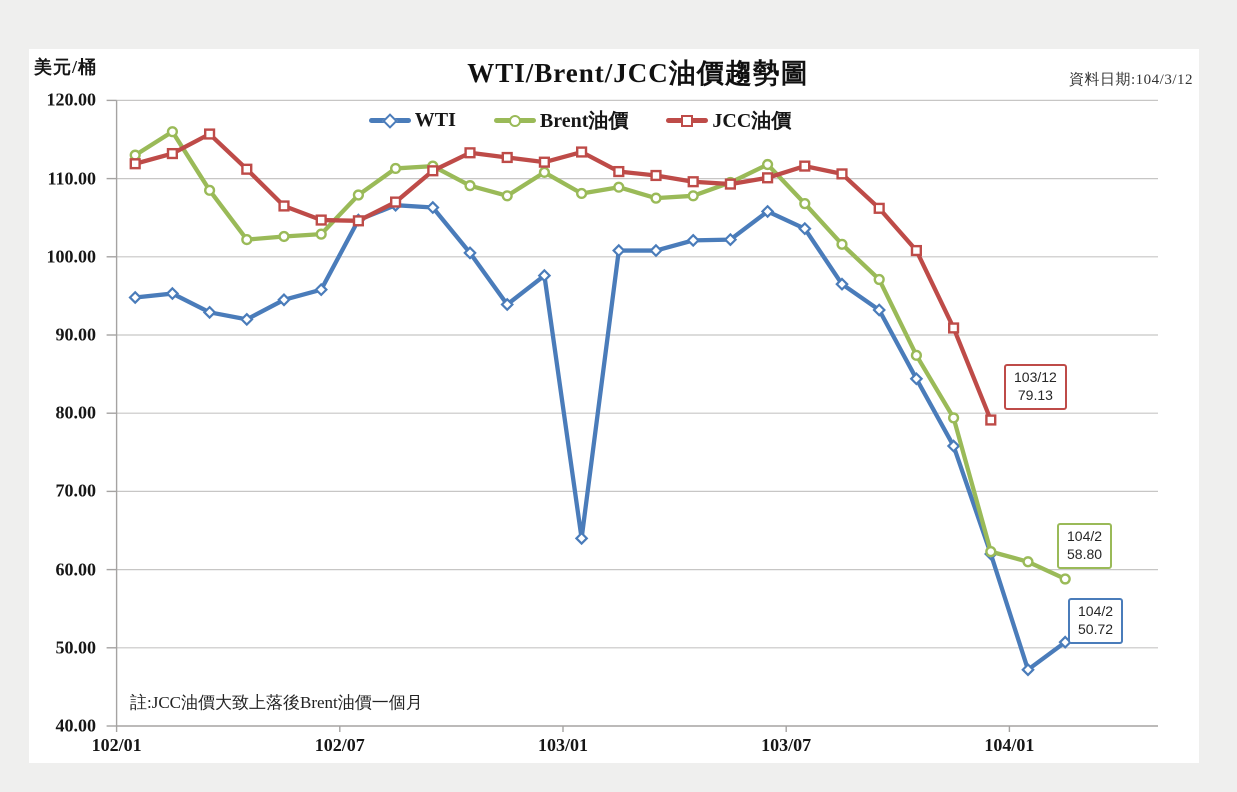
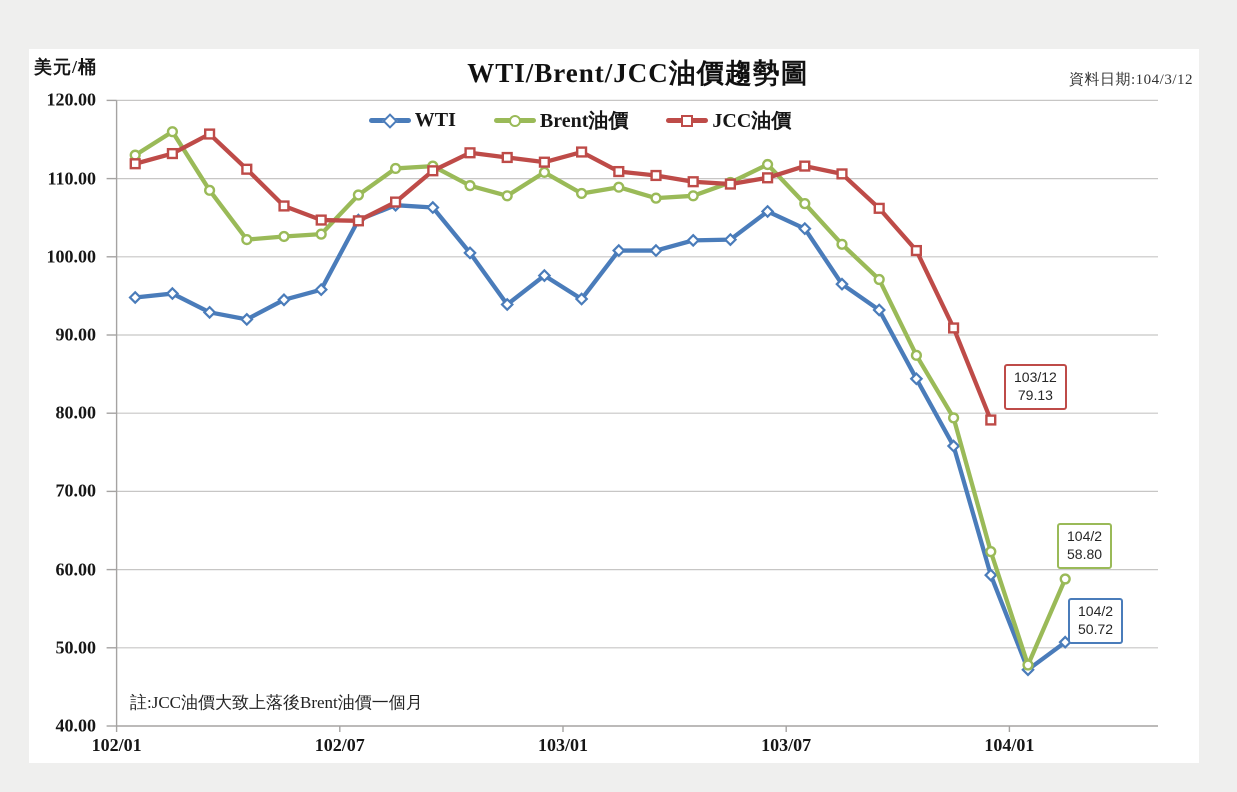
WTI/103/01: 64 -> 95
WTI/103/12: 62 -> 59
Brent油價/104/01: 61 -> 48
